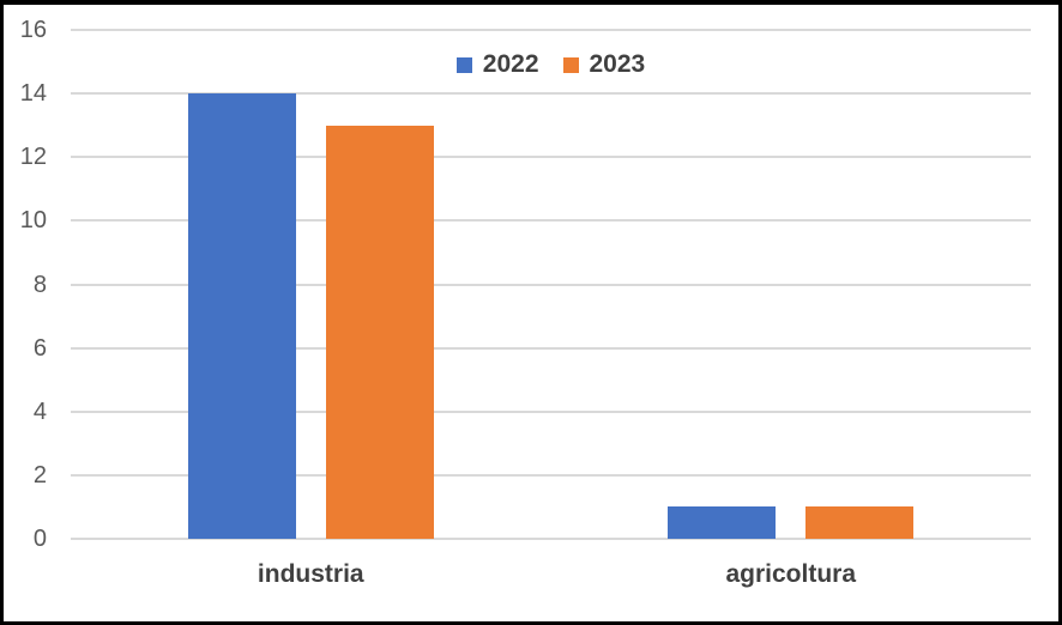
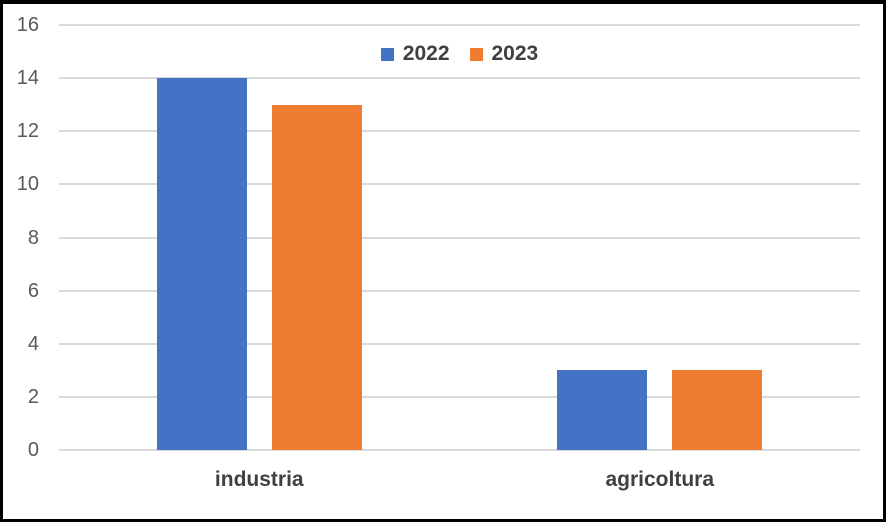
2022/agricoltura: 1 -> 3
2023/agricoltura: 1 -> 3
